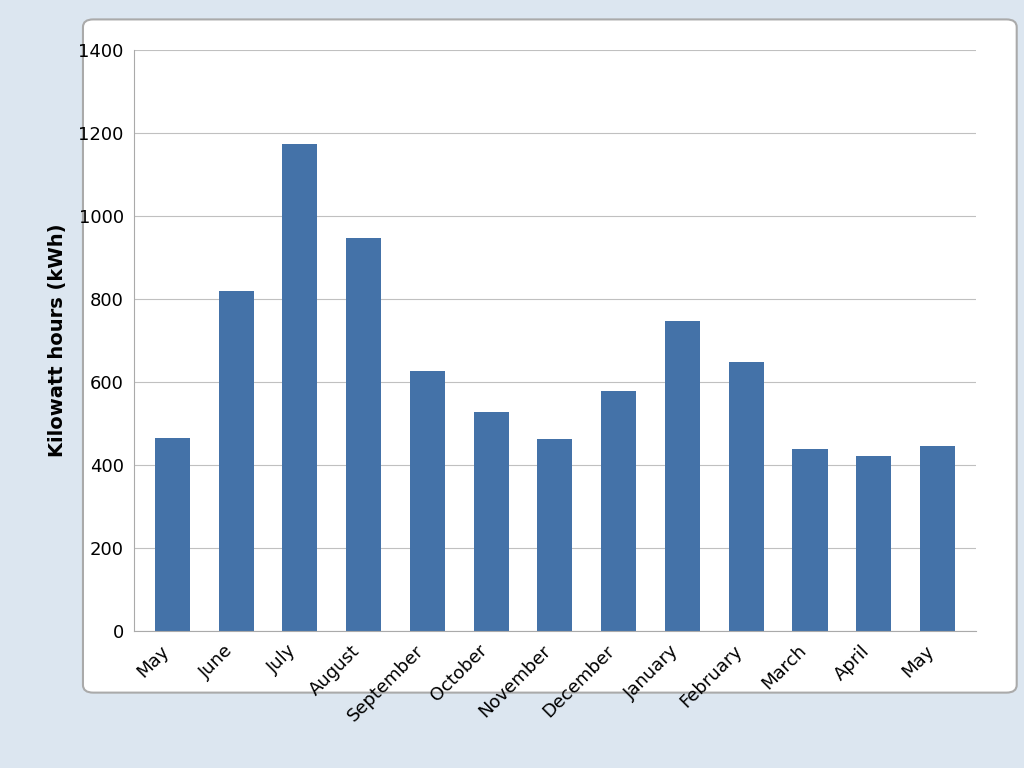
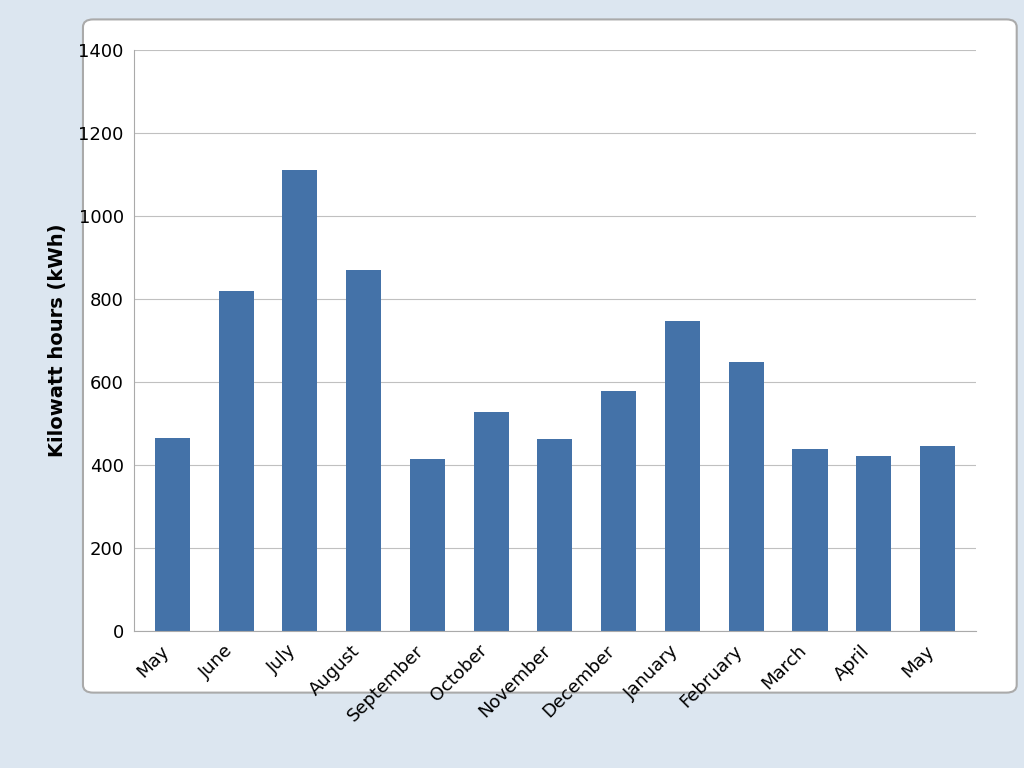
July: 1175 -> 1110
August: 948 -> 870
September: 628 -> 415
